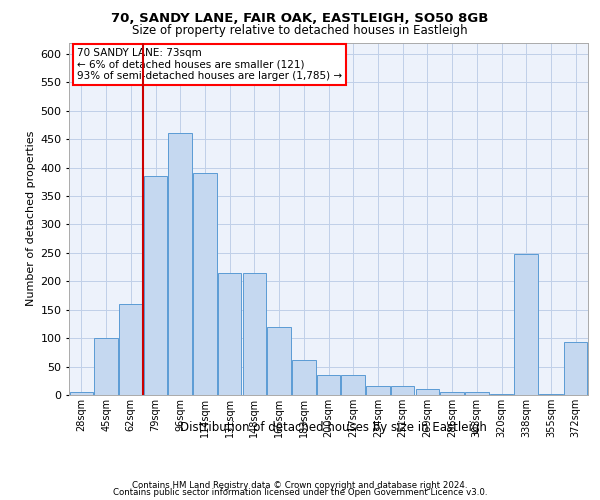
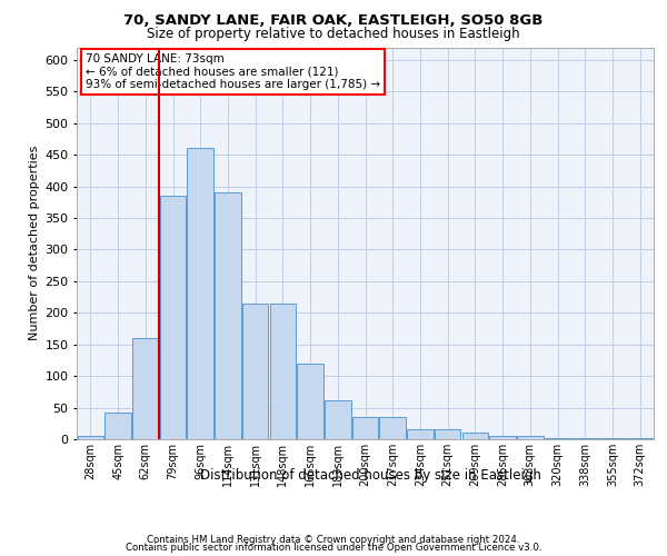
45sqm: 100 -> 42
338sqm: 248 -> 2
372sqm: 94 -> 2
